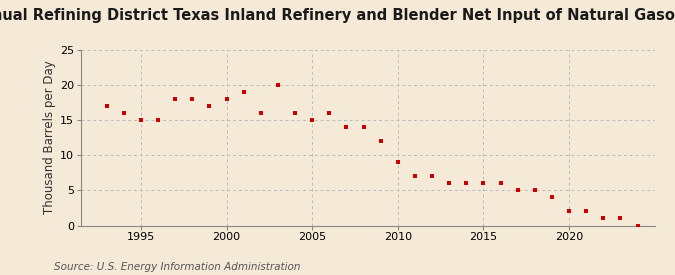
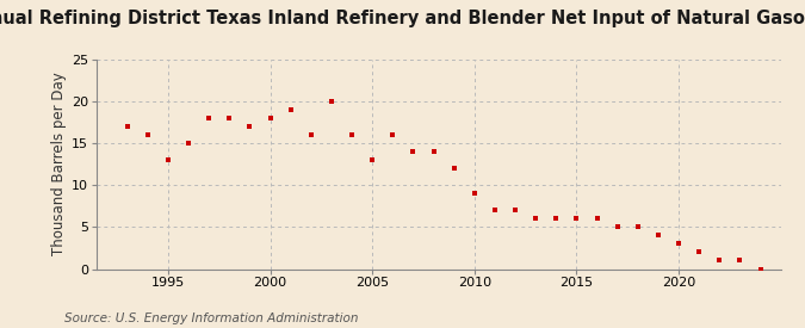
1995: 15 -> 13
2005: 15 -> 13
2020: 2 -> 3
